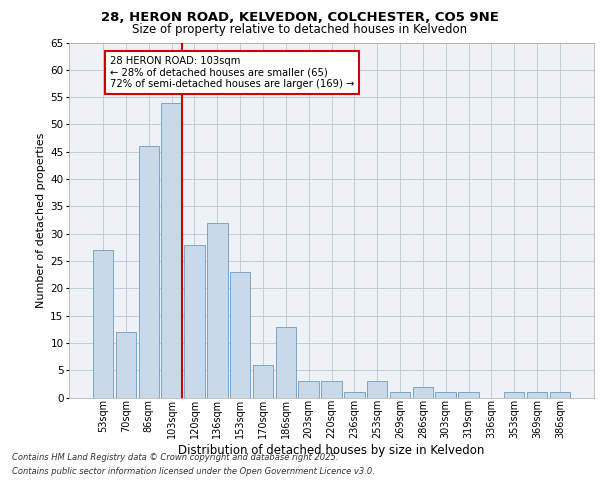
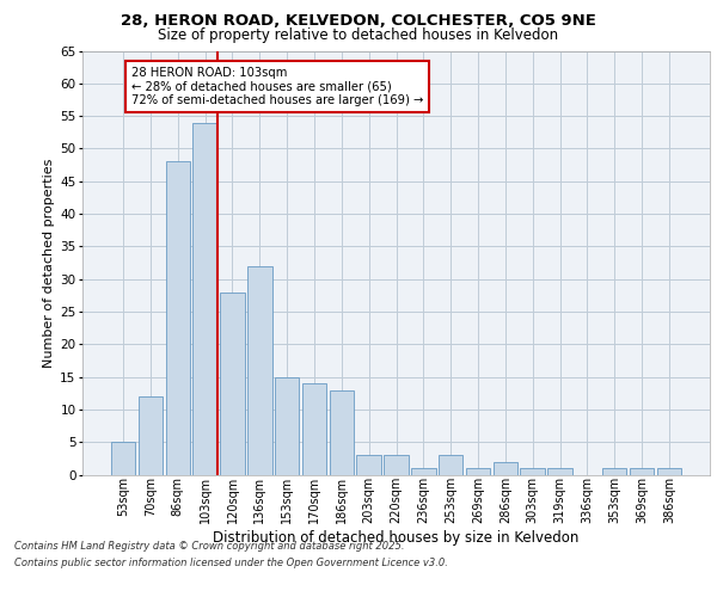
53sqm: 27 -> 5
86sqm: 46 -> 48
153sqm: 23 -> 15
170sqm: 6 -> 14
